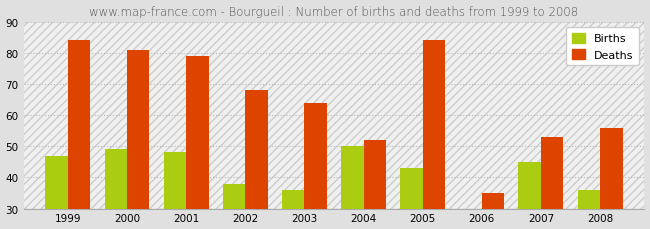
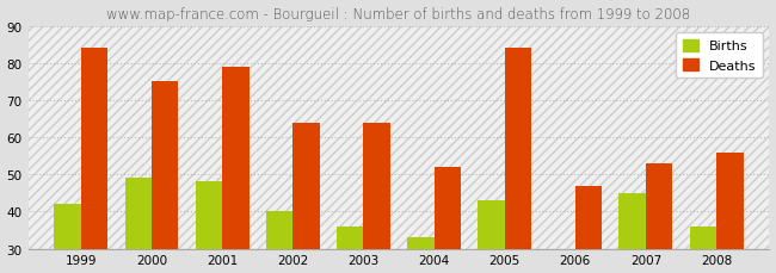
Births/1999: 47 -> 42
Deaths/2000: 81 -> 75
Births/2002: 38 -> 40
Deaths/2002: 68 -> 64
Births/2004: 50 -> 33
Deaths/2006: 35 -> 47
